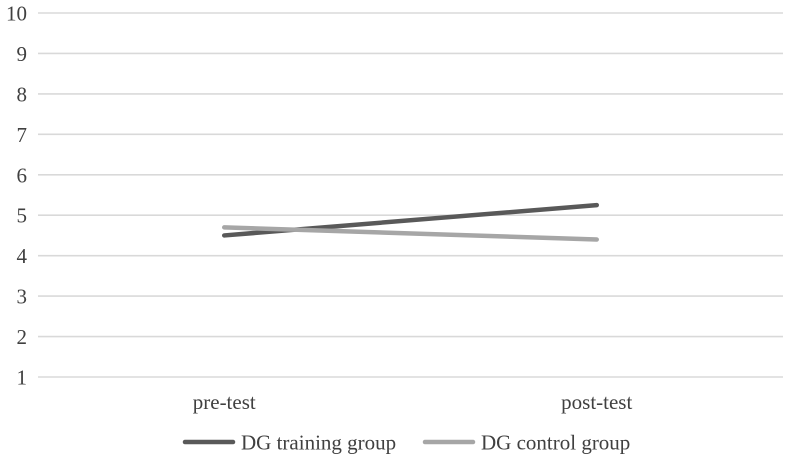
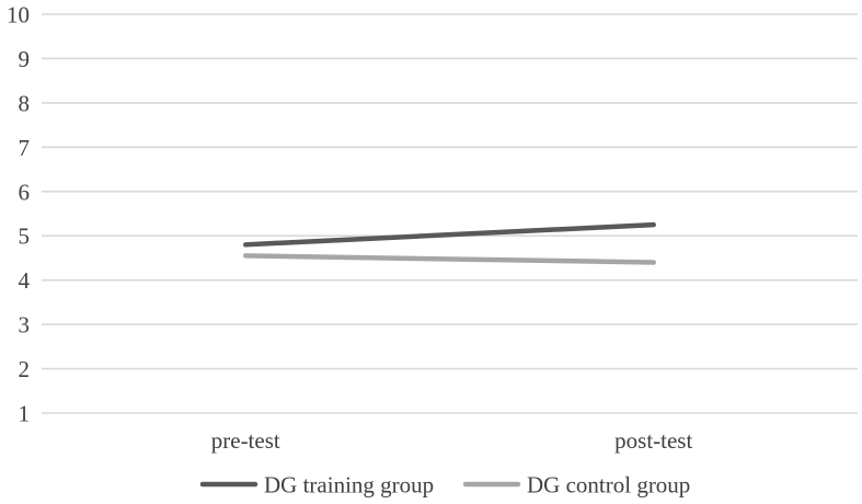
DG training group/pre-test: 4.5 -> 4.8
DG control group/pre-test: 4.7 -> 4.5
